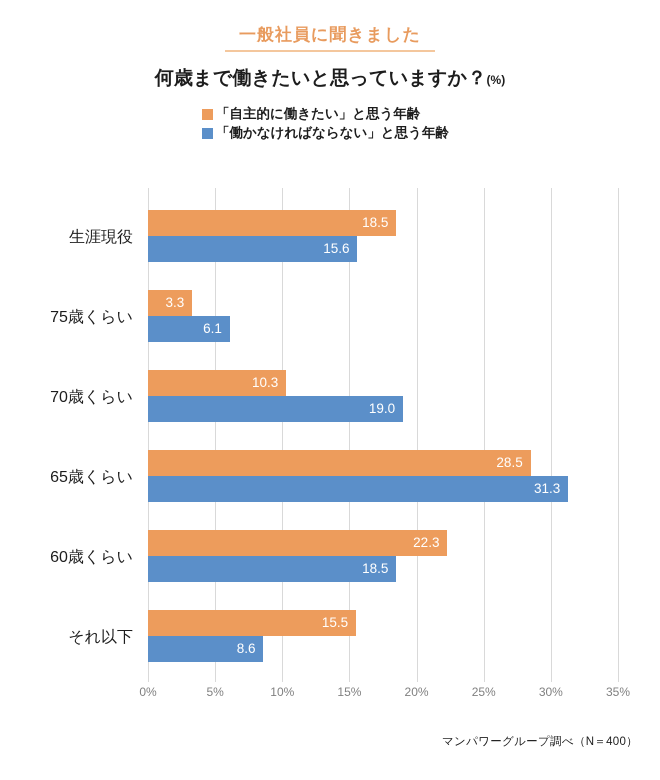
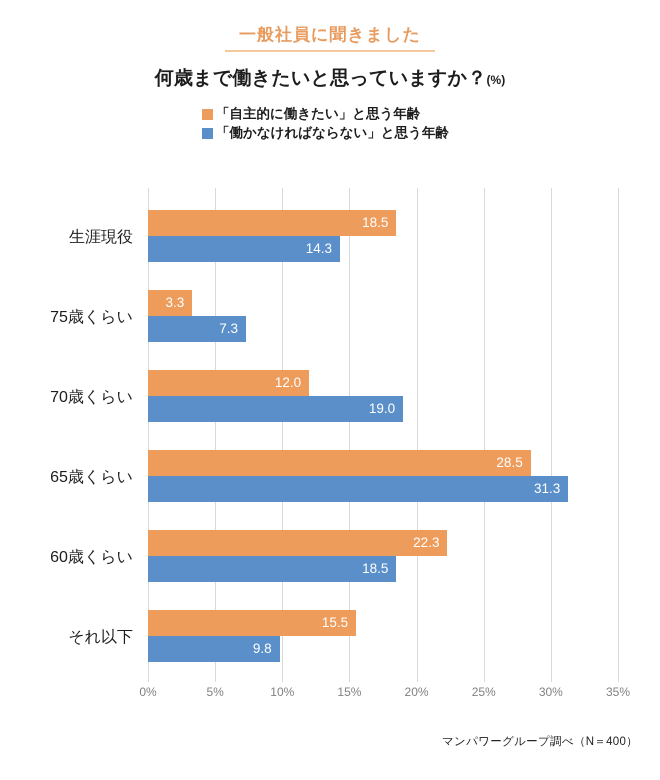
「働かなければならない」と思う年齢/生涯現役: 15.6 -> 14.3
「働かなければならない」と思う年齢/75歳くらい: 6.1 -> 7.3
「自主的に働きたい」と思う年齢/70歳くらい: 10.3 -> 12.0
「働かなければならない」と思う年齢/それ以下: 8.6 -> 9.8
